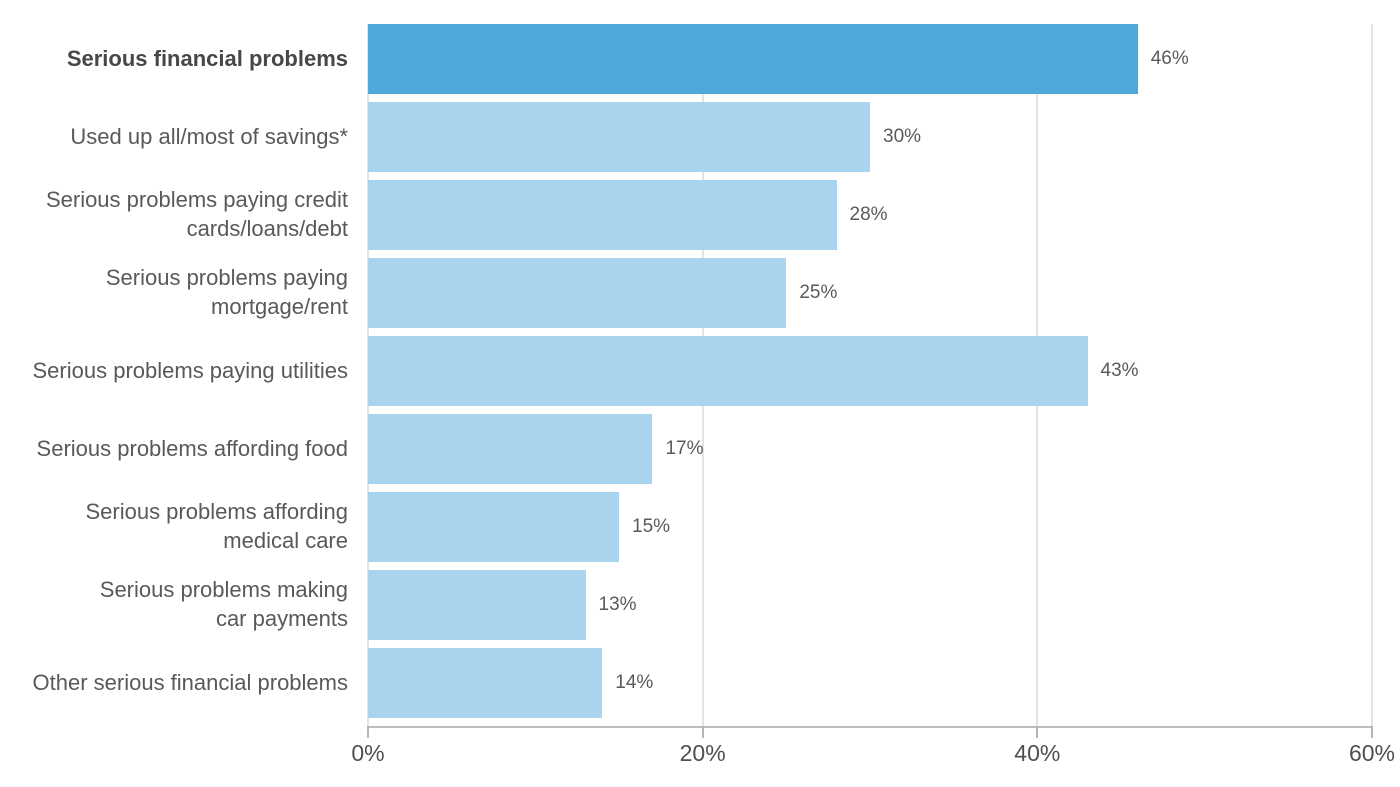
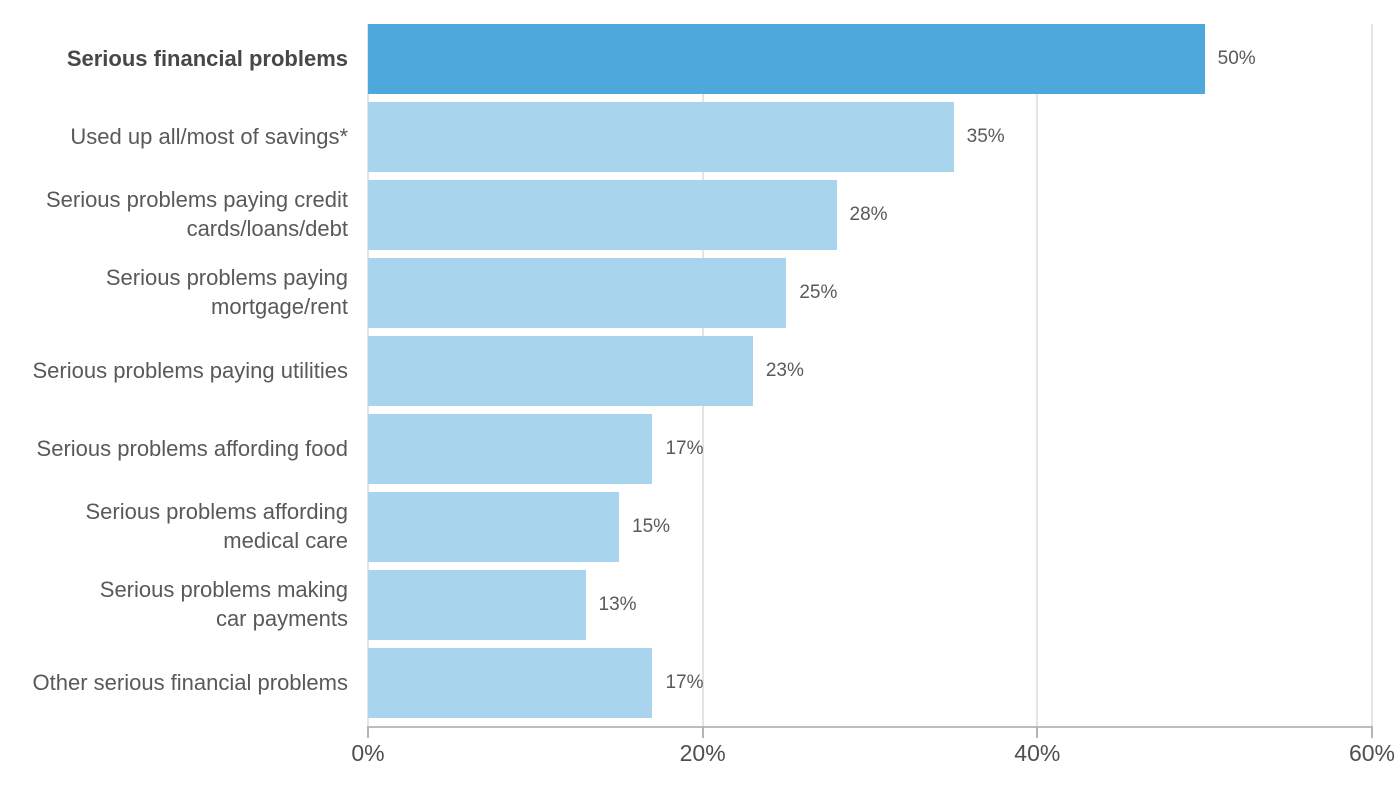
Serious financial problems: 46% -> 50%
Used up all/most of savings*: 30% -> 35%
Serious problems paying utilities: 43% -> 23%
Other serious financial problems: 14% -> 17%
